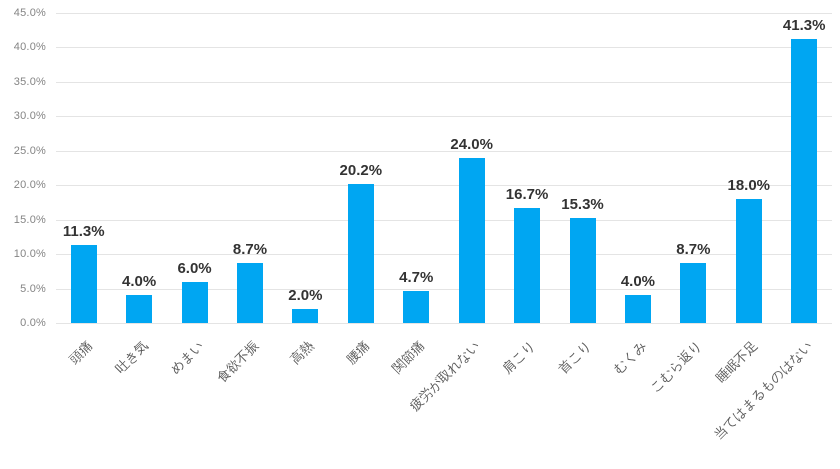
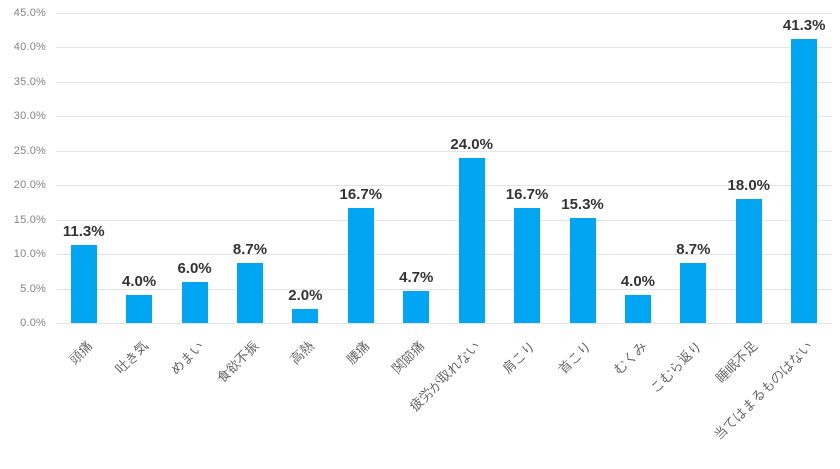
腰痛: 20.2% -> 16.7%
